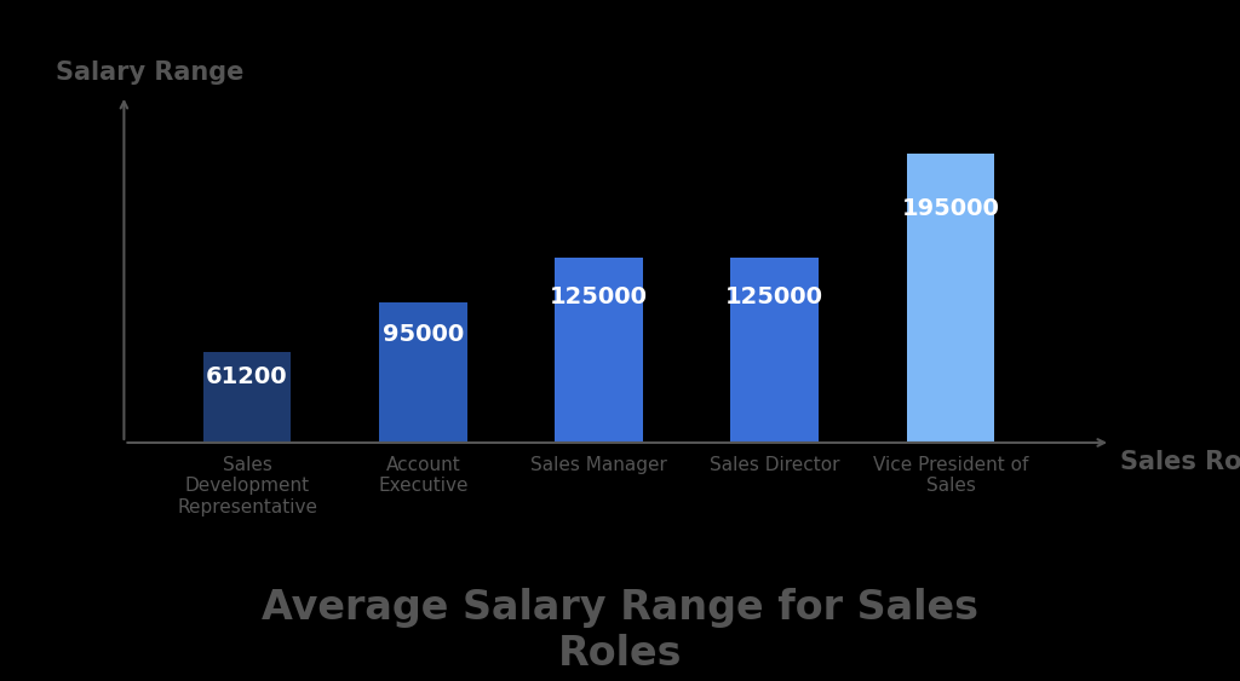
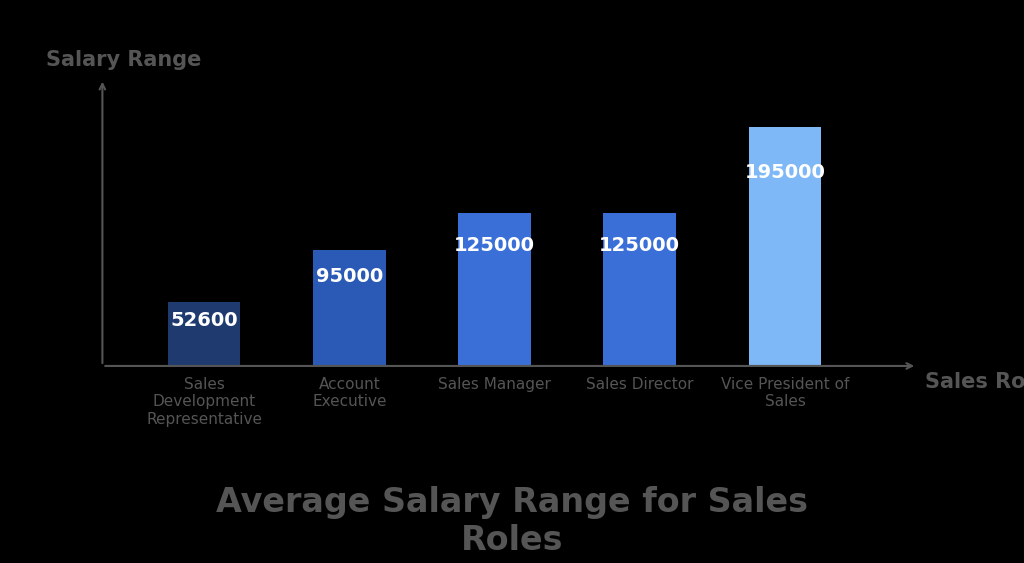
Sales Development Representative: 61200 -> 52600
